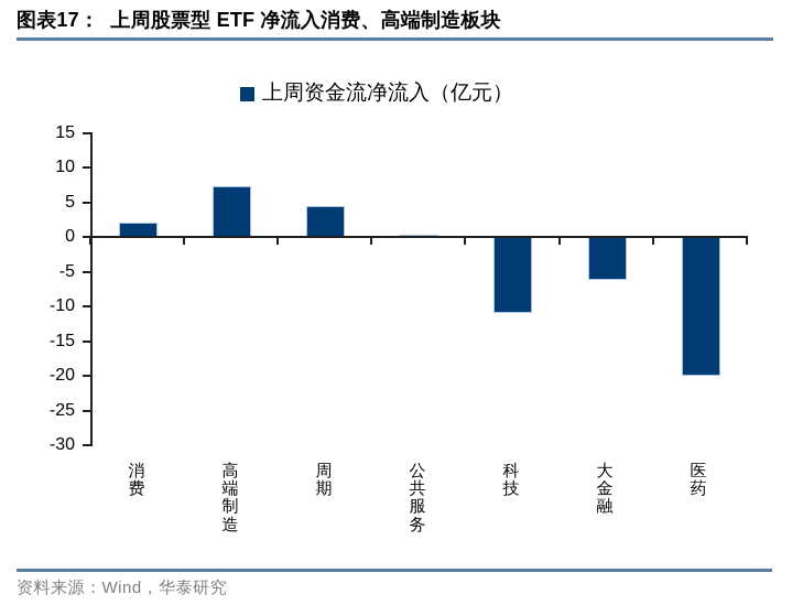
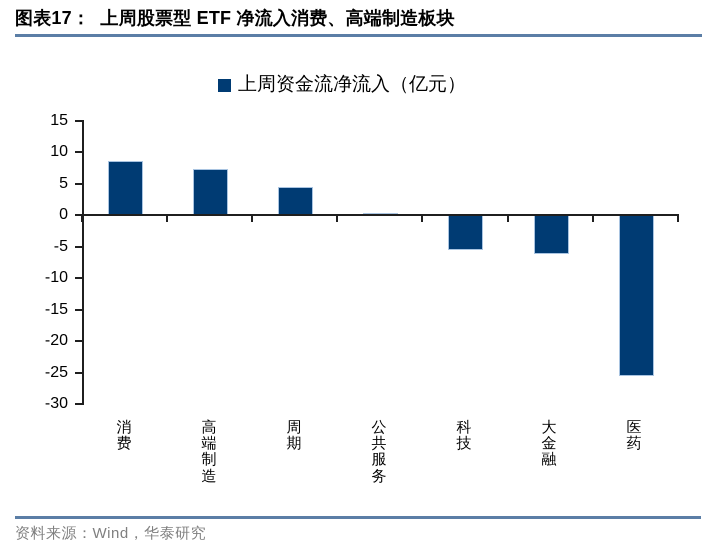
消费: 2 -> 9
科技: -11 -> -6
医药: -20 -> -26
